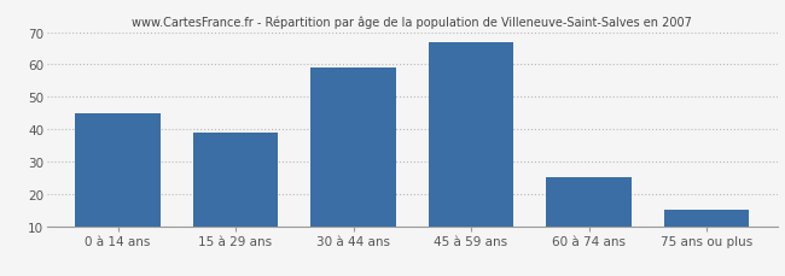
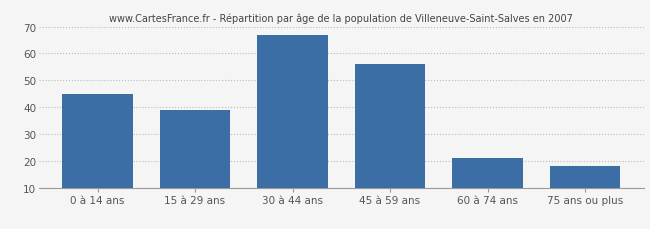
30 à 44 ans: 59 -> 67
45 à 59 ans: 67 -> 56
60 à 74 ans: 25 -> 21
75 ans ou plus: 15 -> 18
